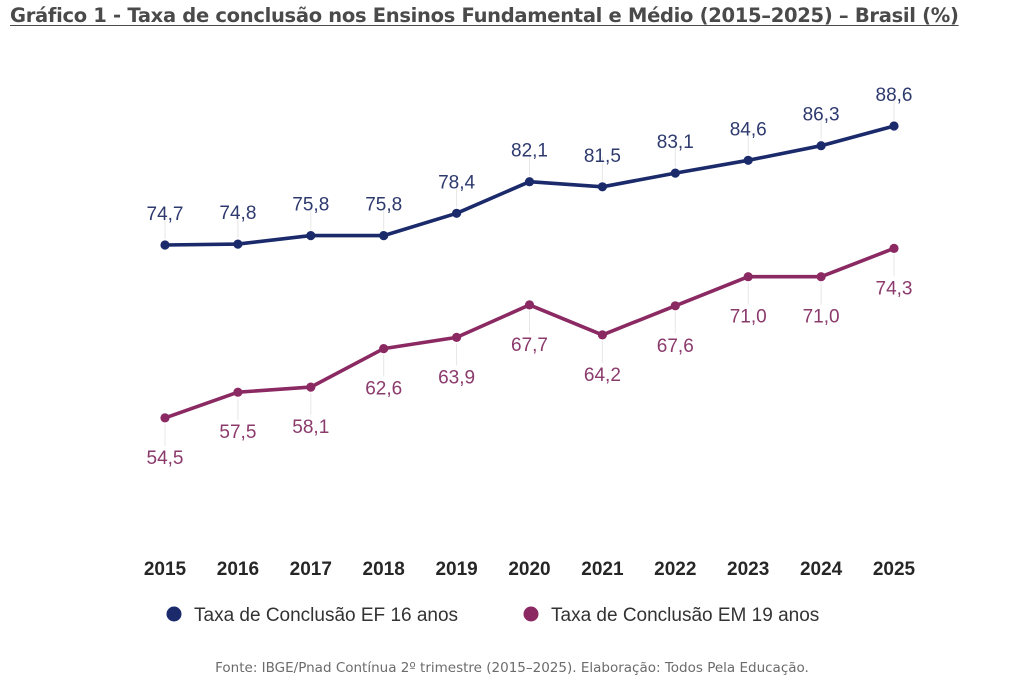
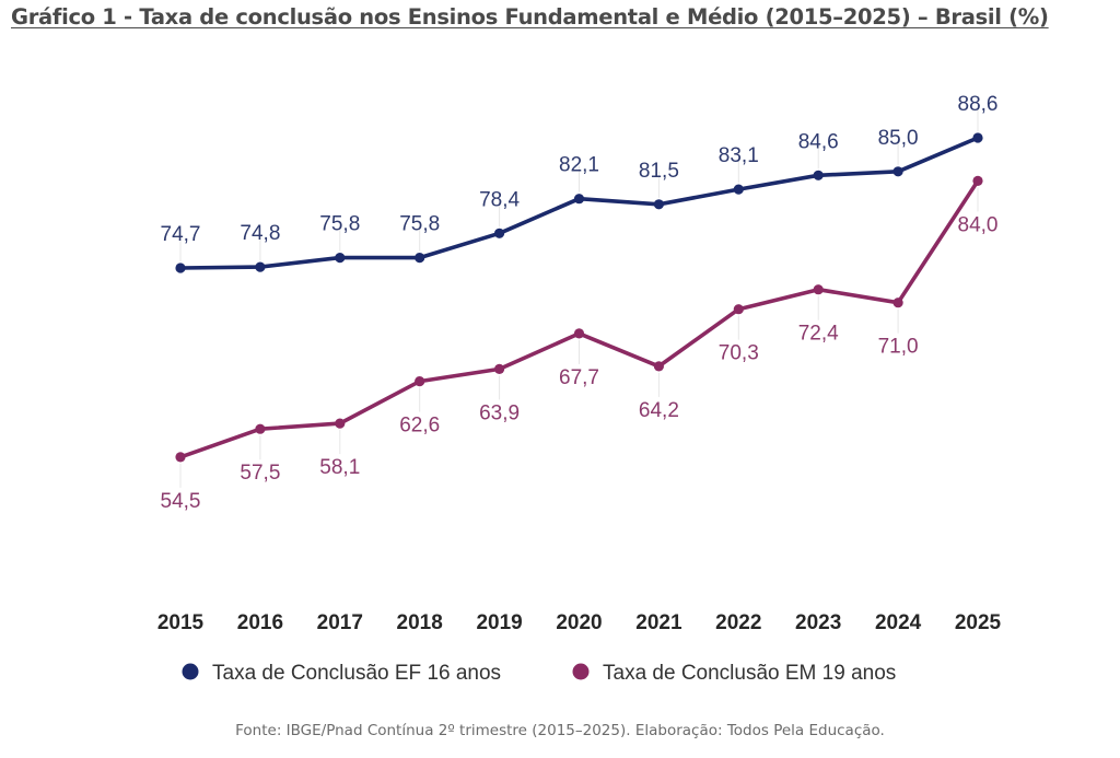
Taxa de Conclusão EM 19 anos/2022: 67,6 -> 70,3
Taxa de Conclusão EM 19 anos/2023: 71,0 -> 72,4
Taxa de Conclusão EF 16 anos/2024: 86,3 -> 85,0
Taxa de Conclusão EM 19 anos/2025: 74,3 -> 84,0
